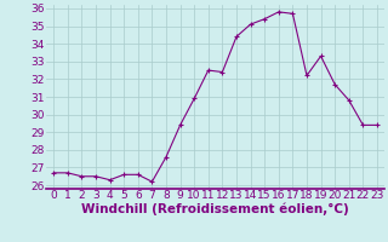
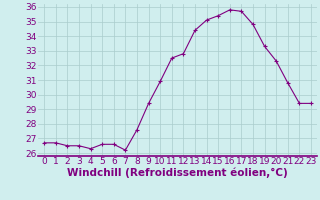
12: 32.4 -> 32.8
18: 32.2 -> 34.8
20: 31.7 -> 32.3
